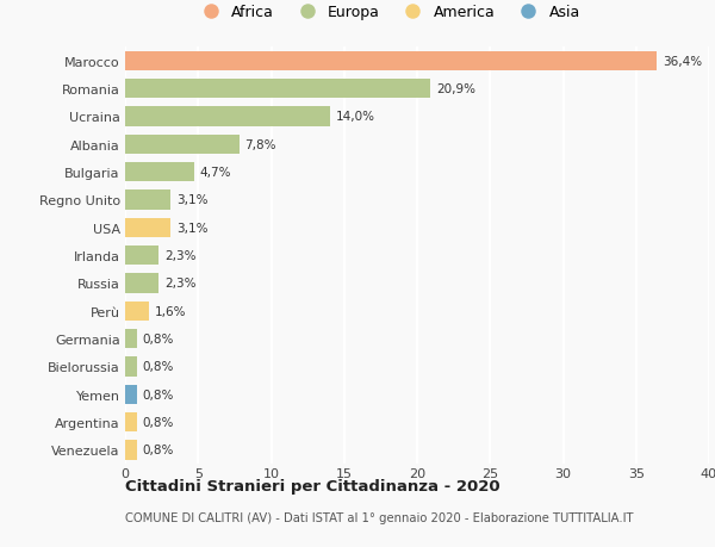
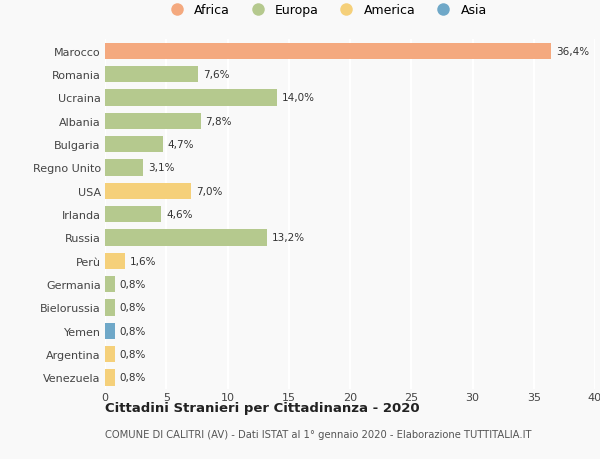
Romania: 20,9% -> 7,6%
USA: 3,1% -> 7,0%
Irlanda: 2,3% -> 4,6%
Russia: 2,3% -> 13,2%
